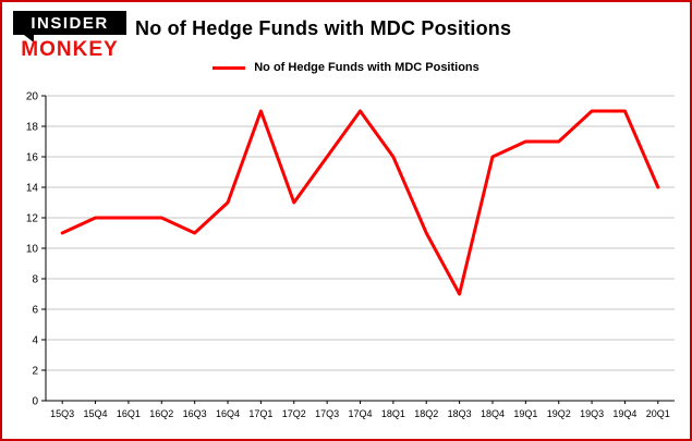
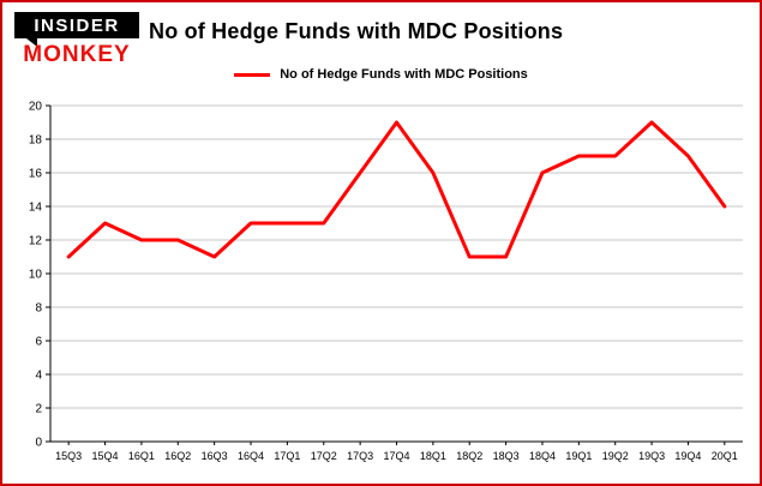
15Q4: 12 -> 13
17Q1: 19 -> 13
18Q3: 7 -> 11
19Q4: 19 -> 17
